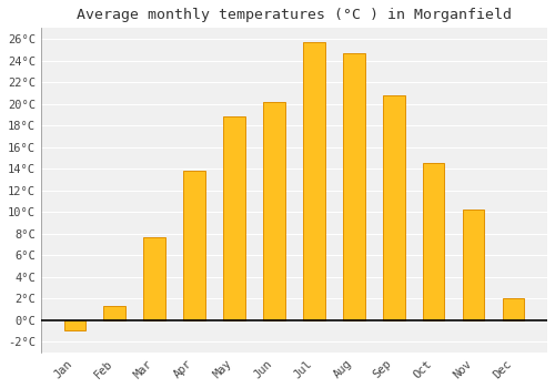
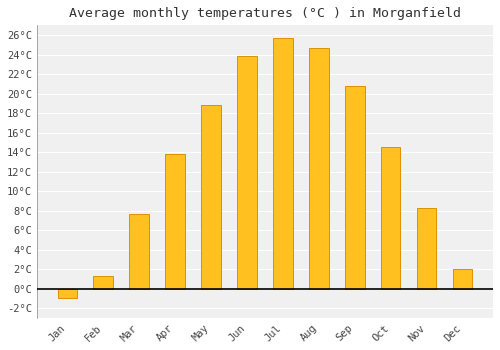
Jun: 20.2°C -> 23.8°C
Nov: 10.2°C -> 8.3°C
